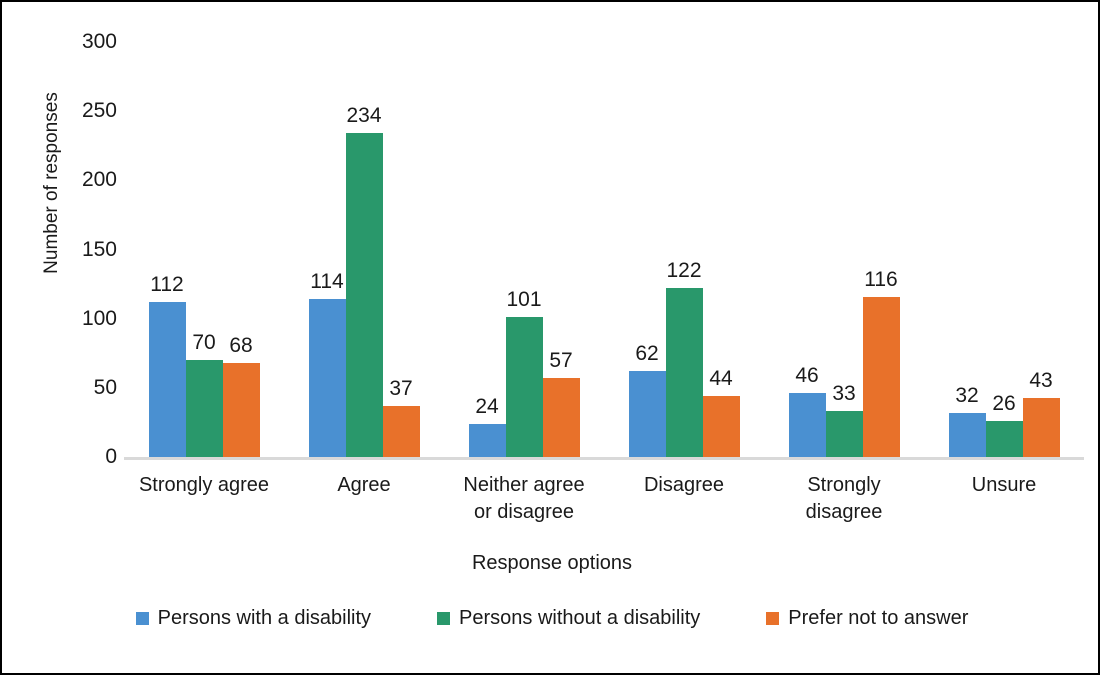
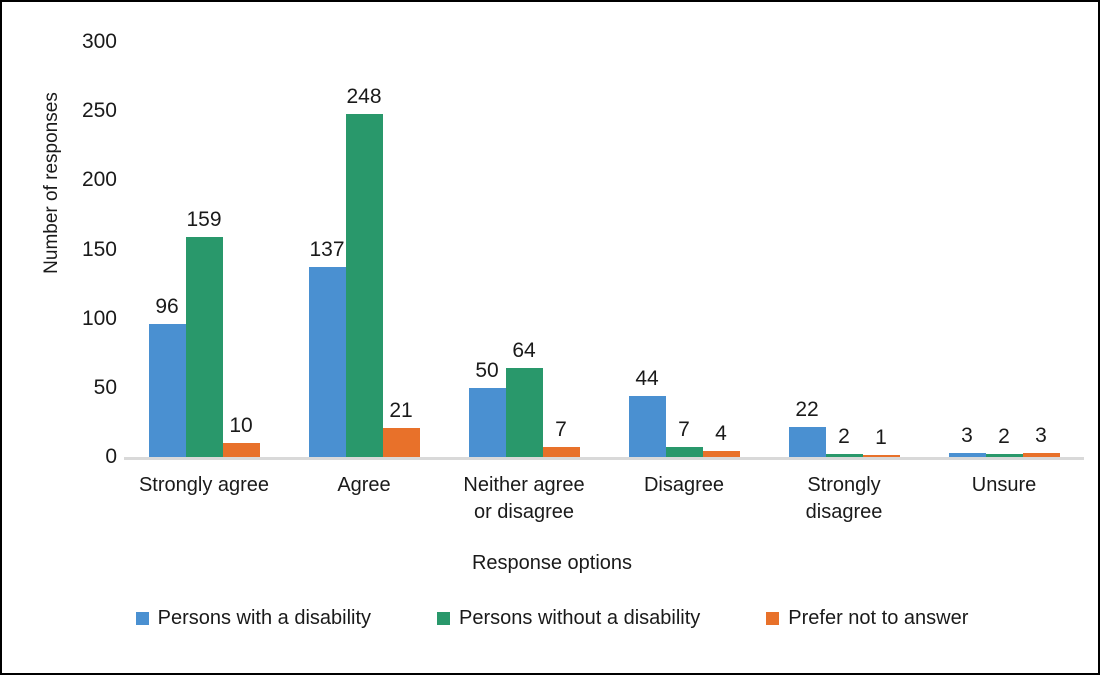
Persons with a disability/Strongly agree: 112 -> 96
Persons without a disability/Strongly agree: 70 -> 159
Prefer not to answer/Strongly agree: 68 -> 10
Persons with a disability/Agree: 114 -> 137
Persons without a disability/Agree: 234 -> 248
Prefer not to answer/Agree: 37 -> 21
Persons with a disability/Neither agree or disagree: 24 -> 50
Persons without a disability/Neither agree or disagree: 101 -> 64
Prefer not to answer/Neither agree or disagree: 57 -> 7
Persons with a disability/Disagree: 62 -> 44
Persons without a disability/Disagree: 122 -> 7
Prefer not to answer/Disagree: 44 -> 4
Persons with a disability/Strongly disagree: 46 -> 22
Persons without a disability/Strongly disagree: 33 -> 2
Prefer not to answer/Strongly disagree: 116 -> 1
Persons with a disability/Unsure: 32 -> 3
Persons without a disability/Unsure: 26 -> 2
Prefer not to answer/Unsure: 43 -> 3
